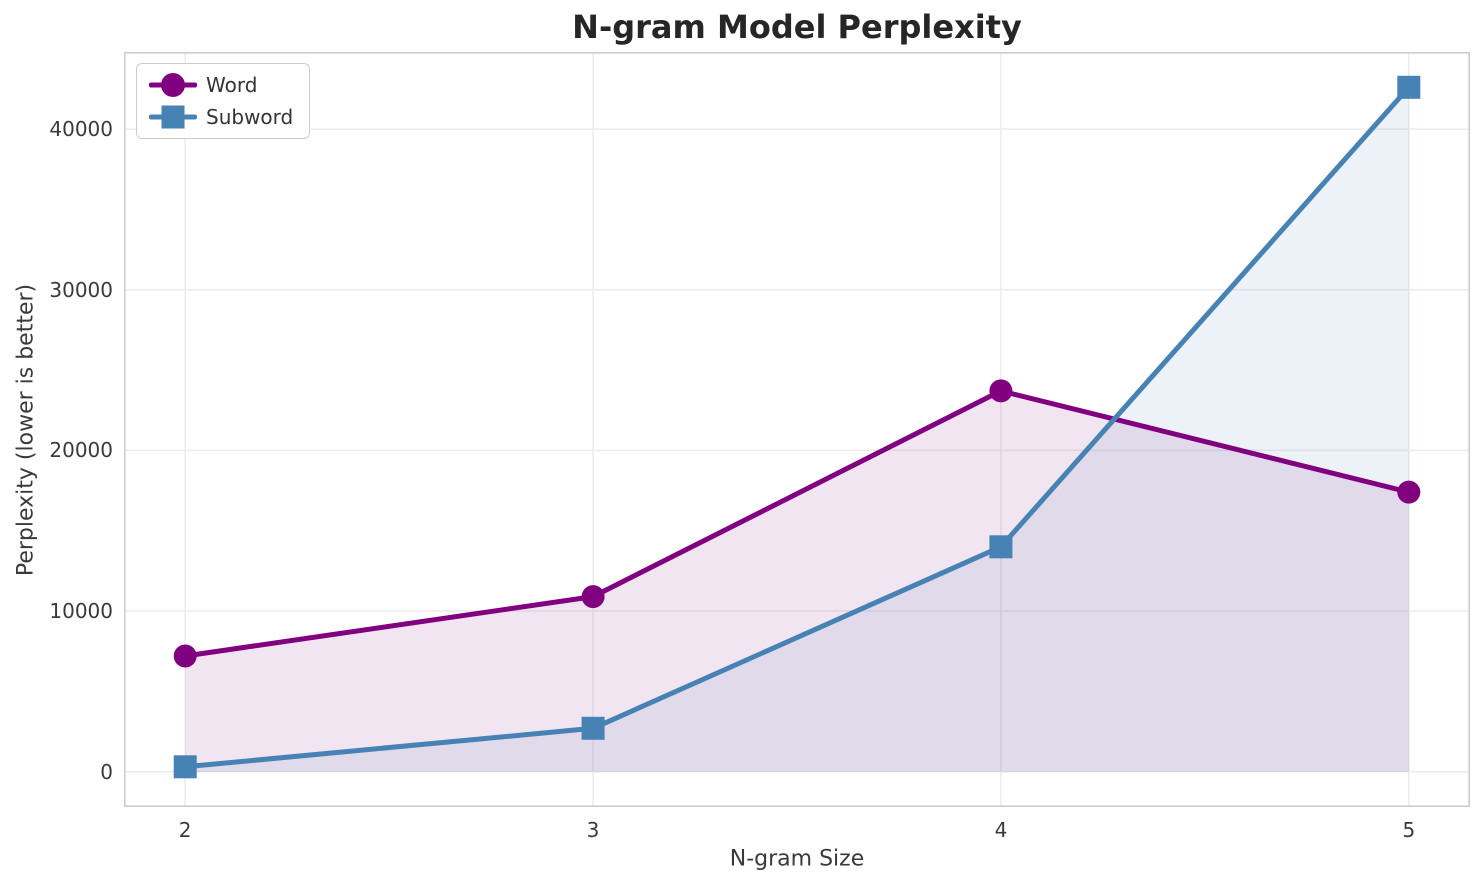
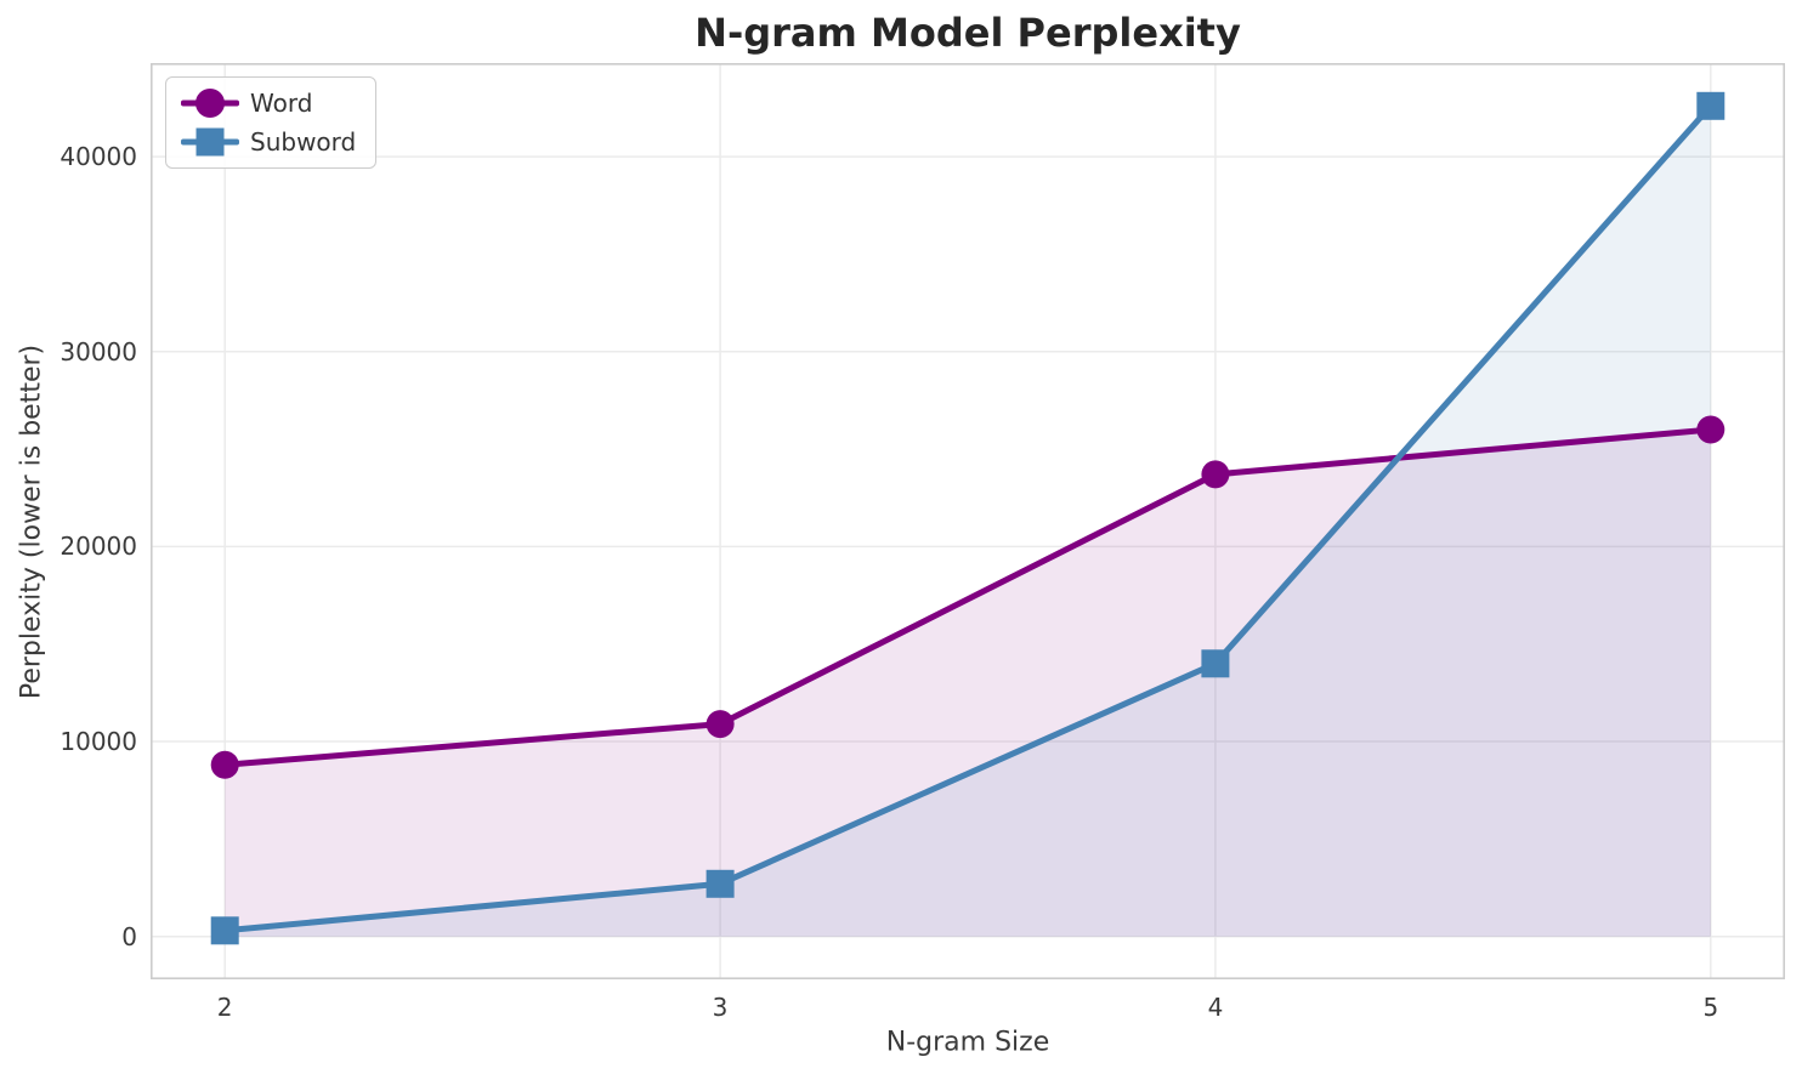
Word/2: 7200 -> 8800
Word/5: 17400 -> 26000
